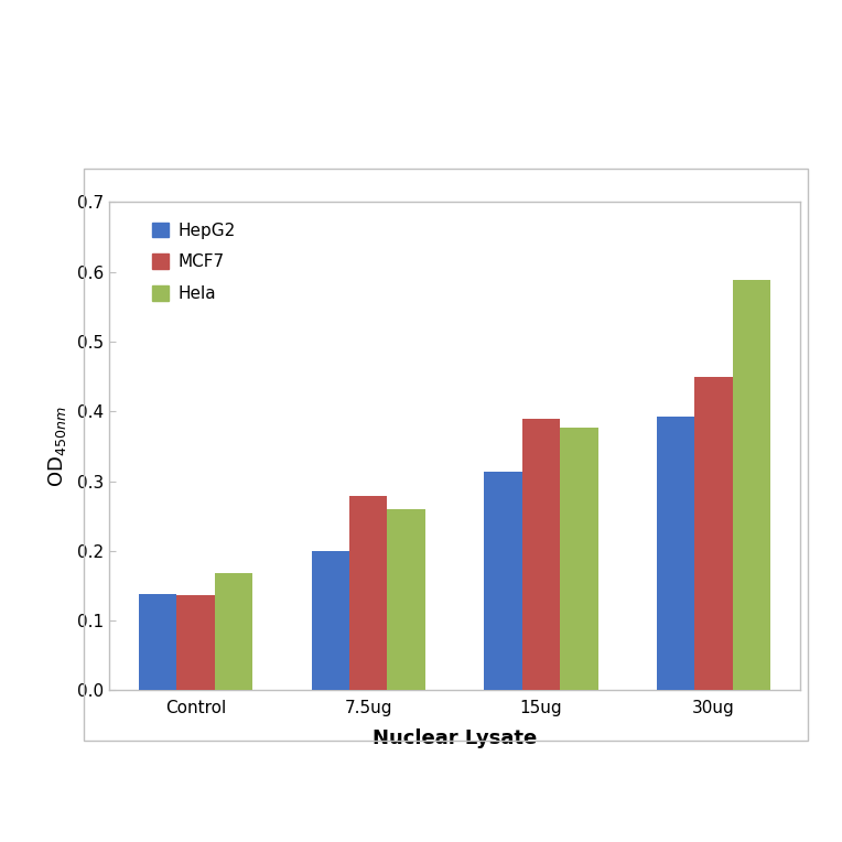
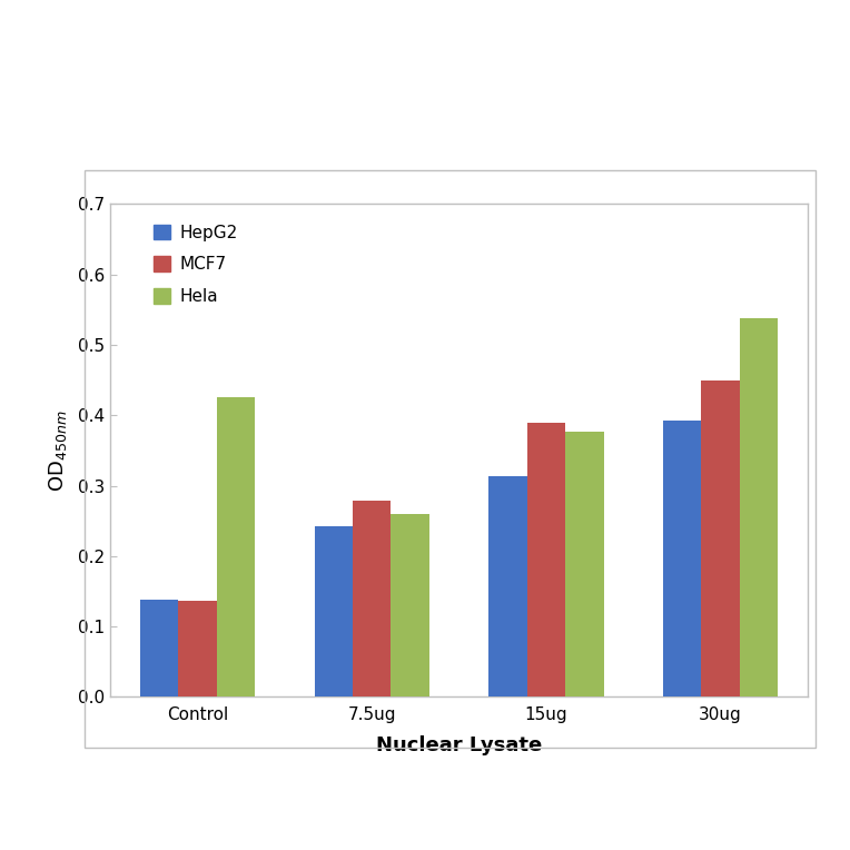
Hela/Control: 0.168 -> 0.426
HepG2/7.5ug: 0.200 -> 0.242
Hela/30ug: 0.588 -> 0.538
